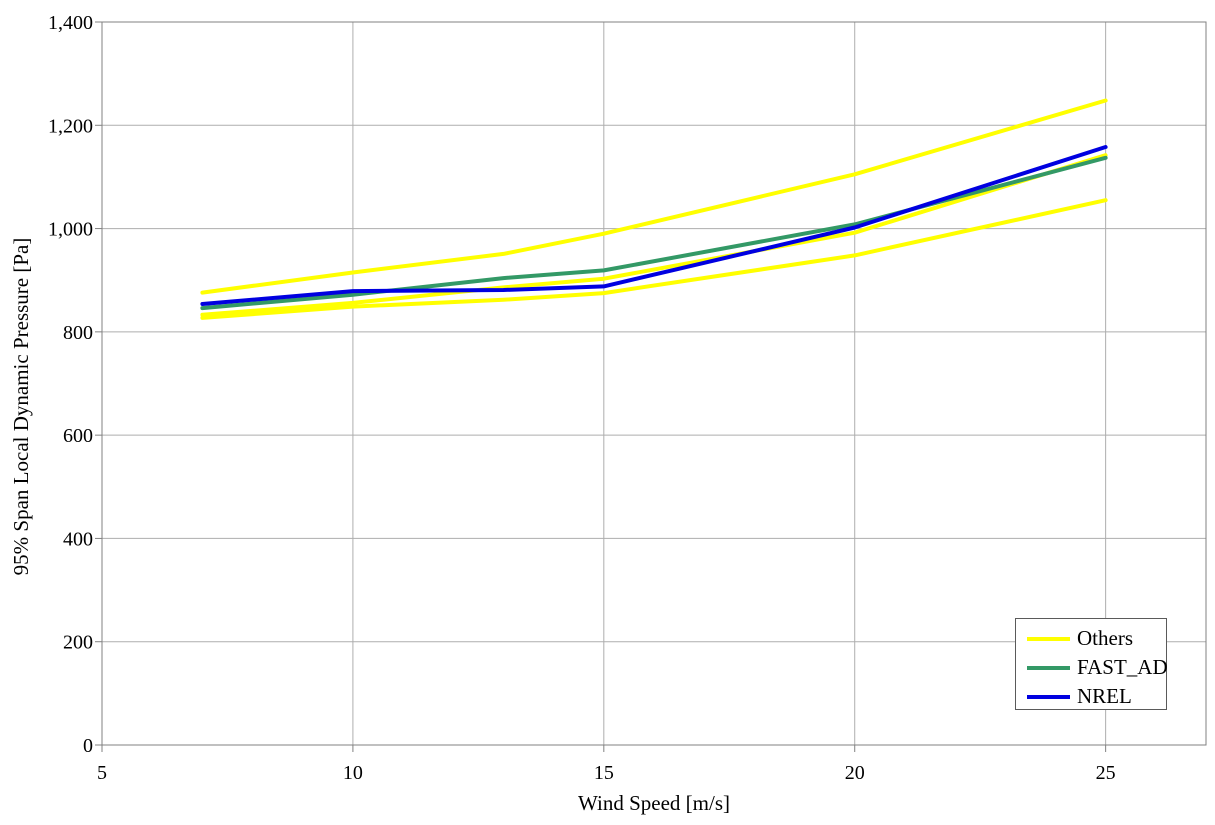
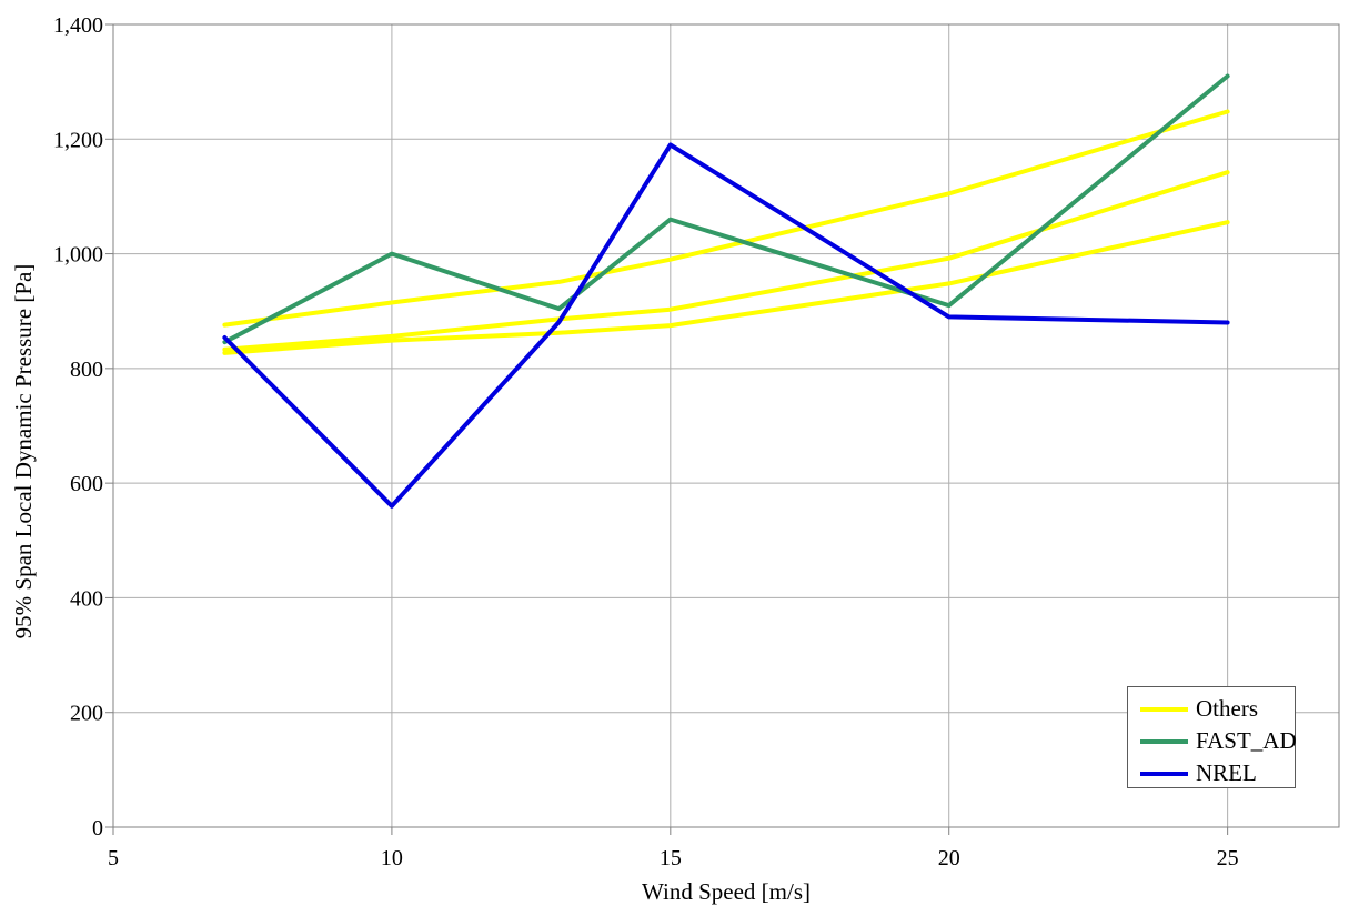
FAST_AD/10: 870 -> 1000
NREL/10: 880 -> 560
FAST_AD/15: 920 -> 1060
NREL/15: 890 -> 1190
FAST_AD/20: 1010 -> 910
NREL/20: 1000 -> 890
FAST_AD/25: 1140 -> 1310
NREL/25: 1160 -> 880
